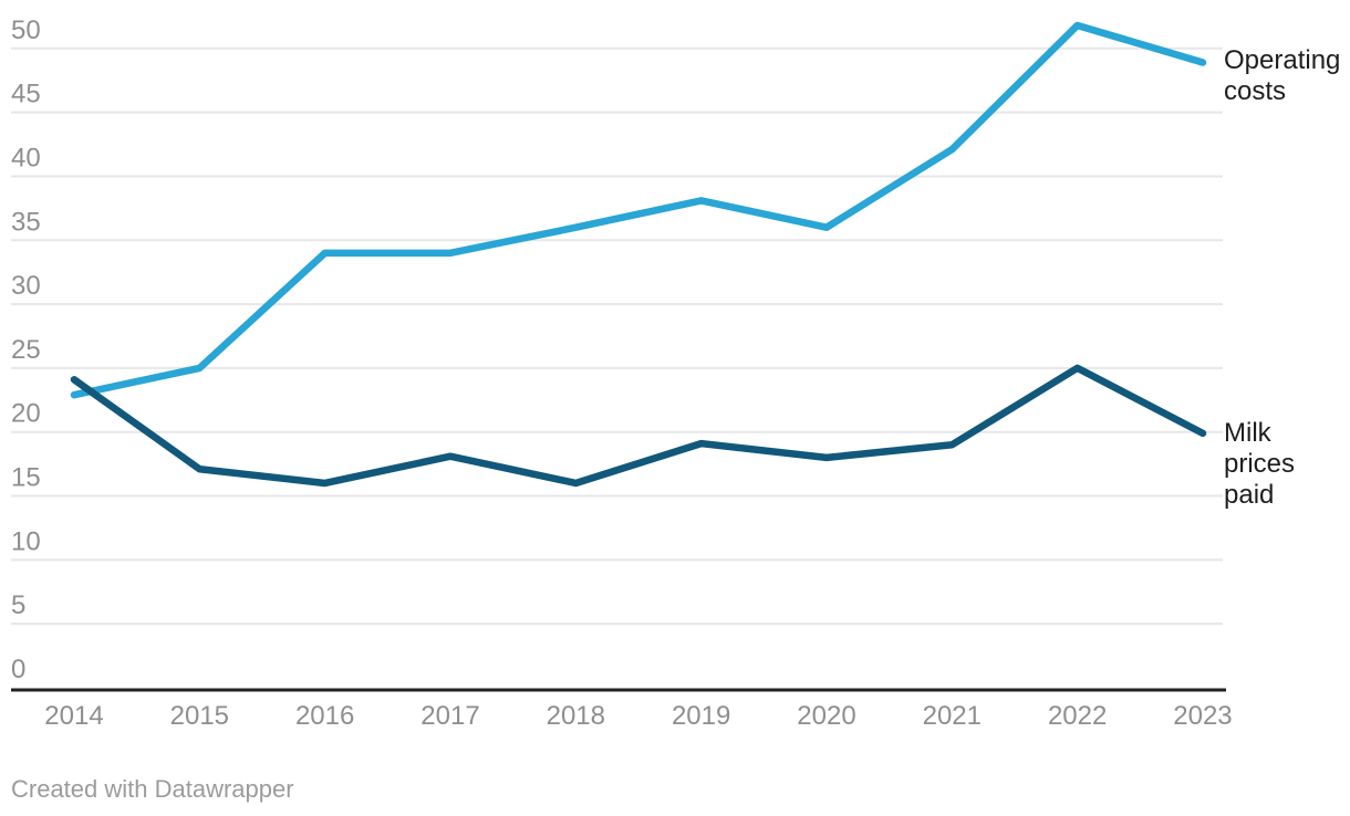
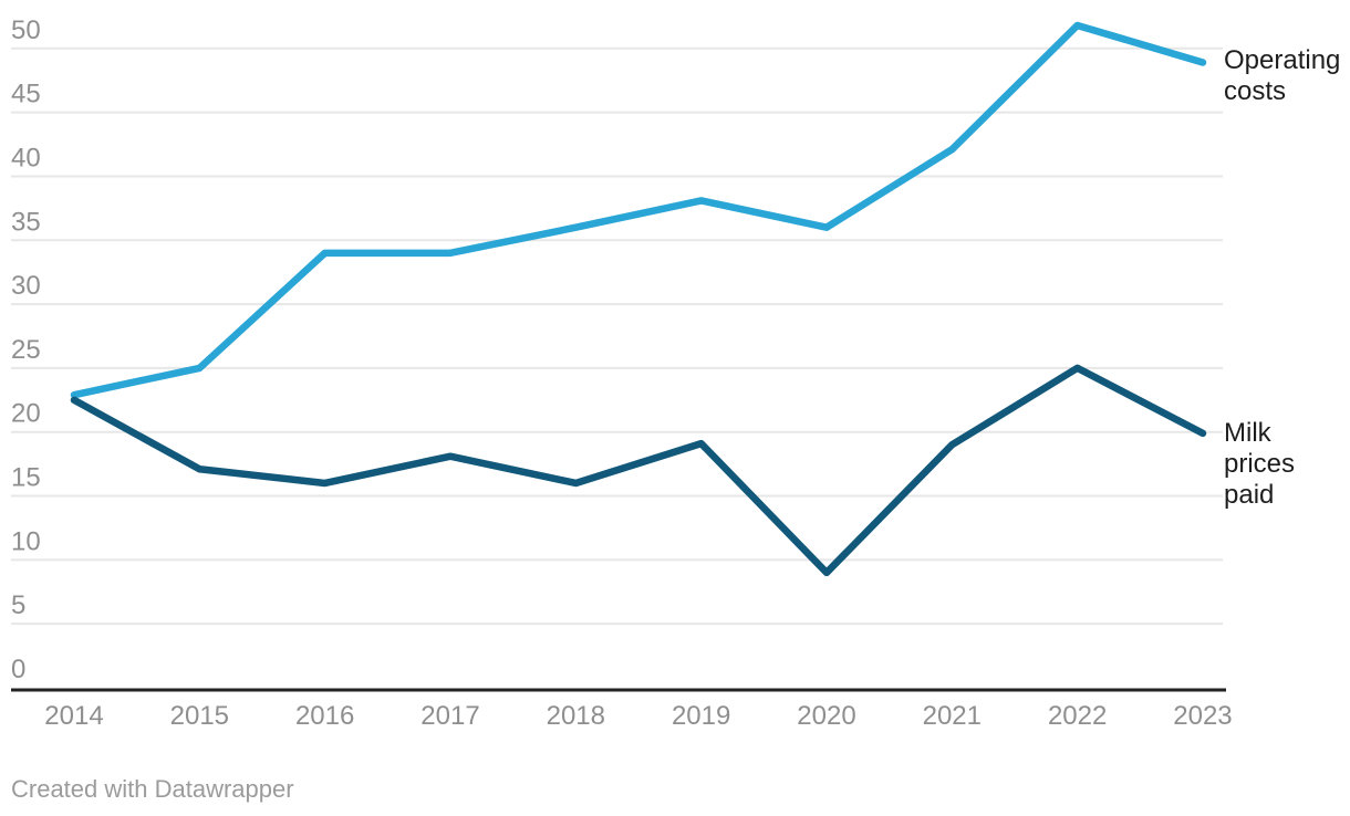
Milk prices paid/2014: 24.1 -> 22.5
Milk prices paid/2020: 18.0 -> 9.0
